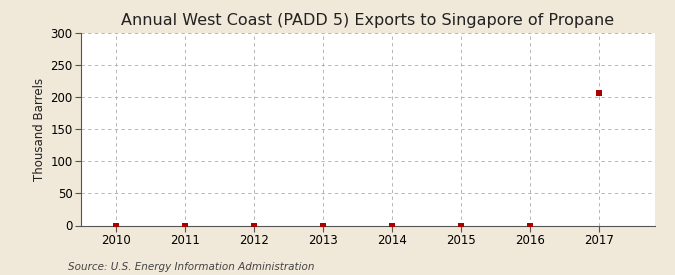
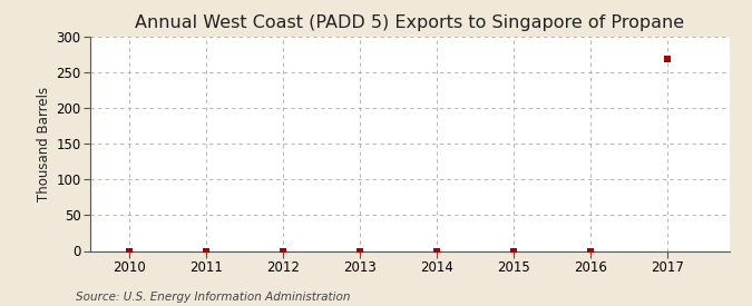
2017: 206 -> 269
